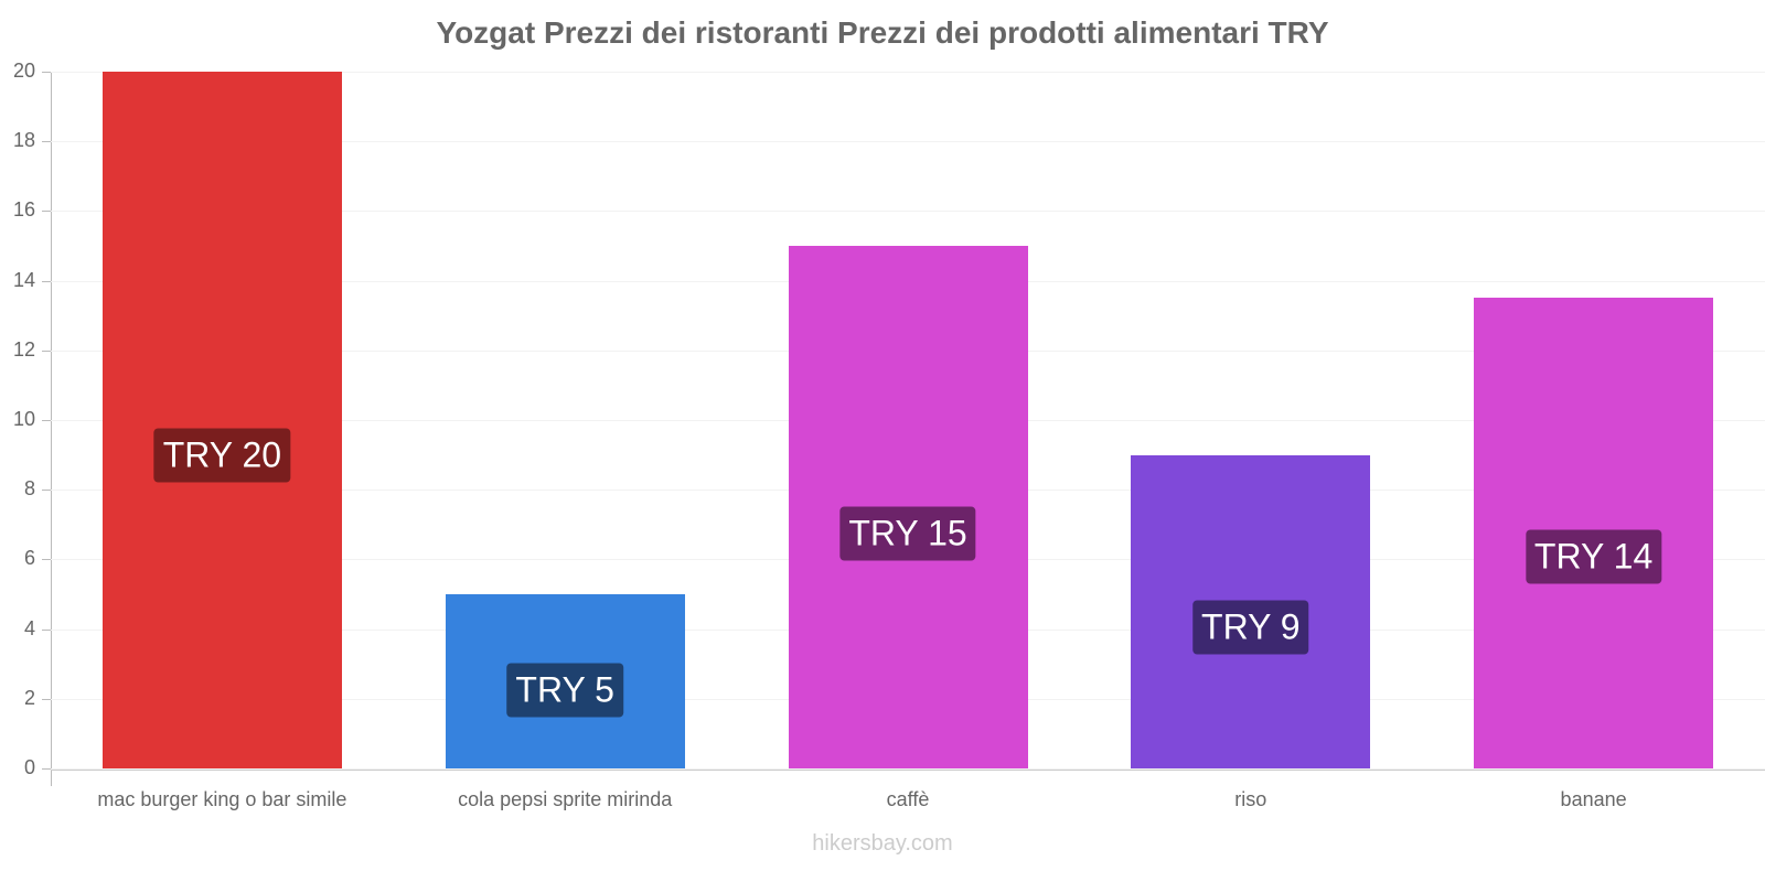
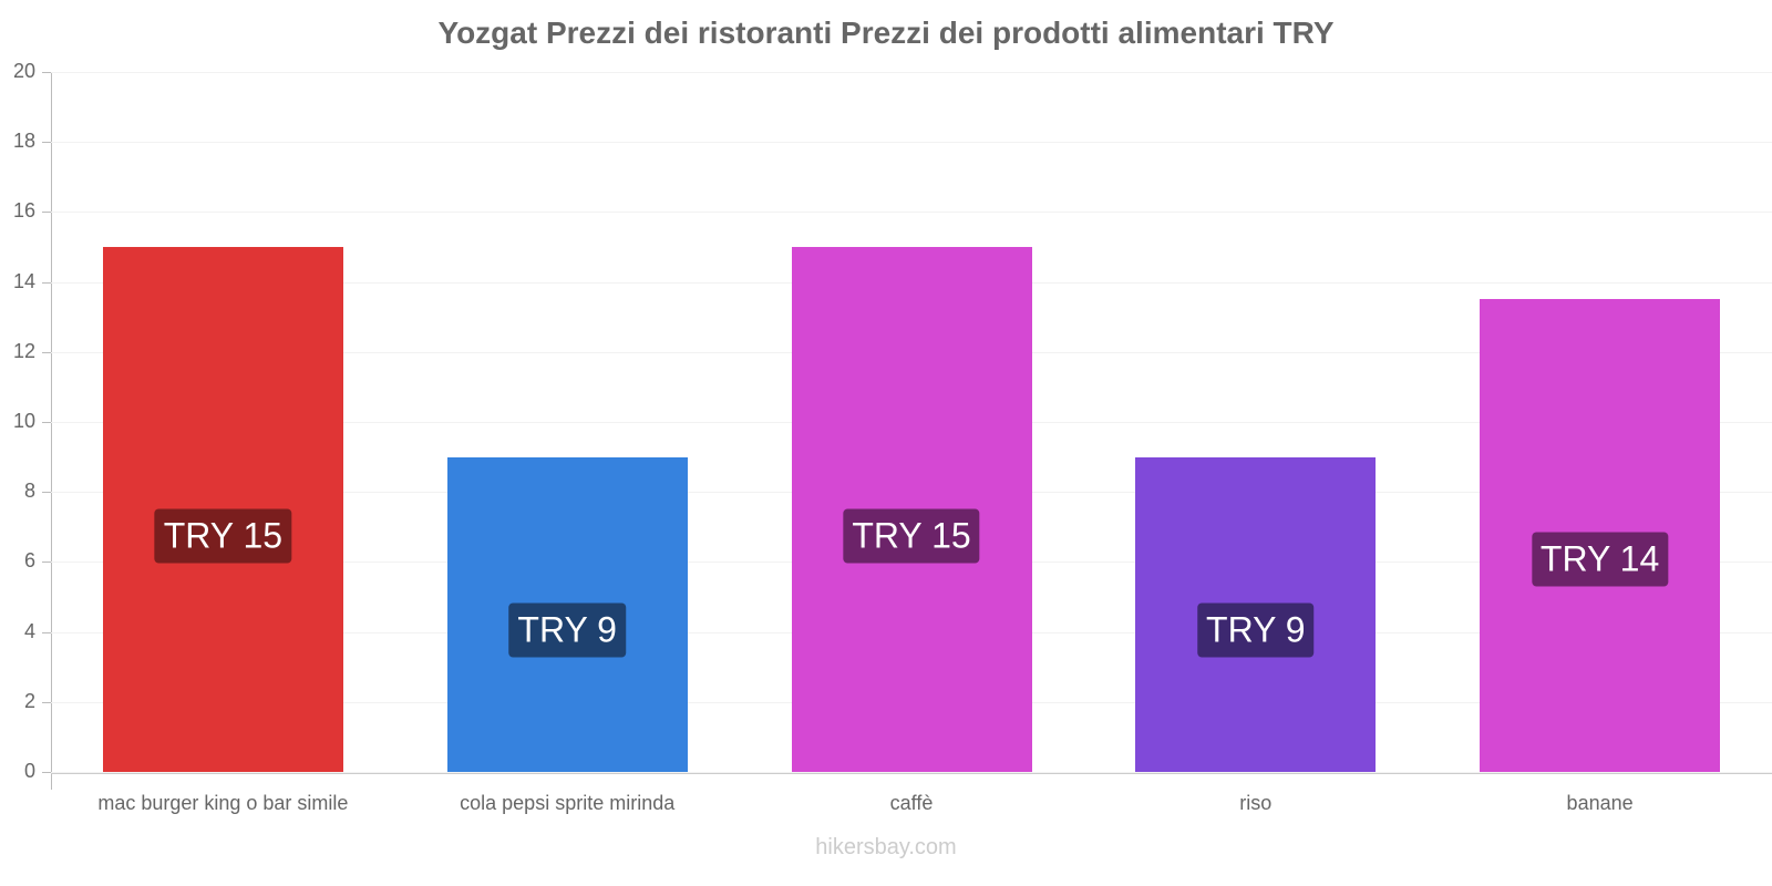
mac burger king o bar simile: 20 -> 15
cola pepsi sprite mirinda: 5 -> 9
